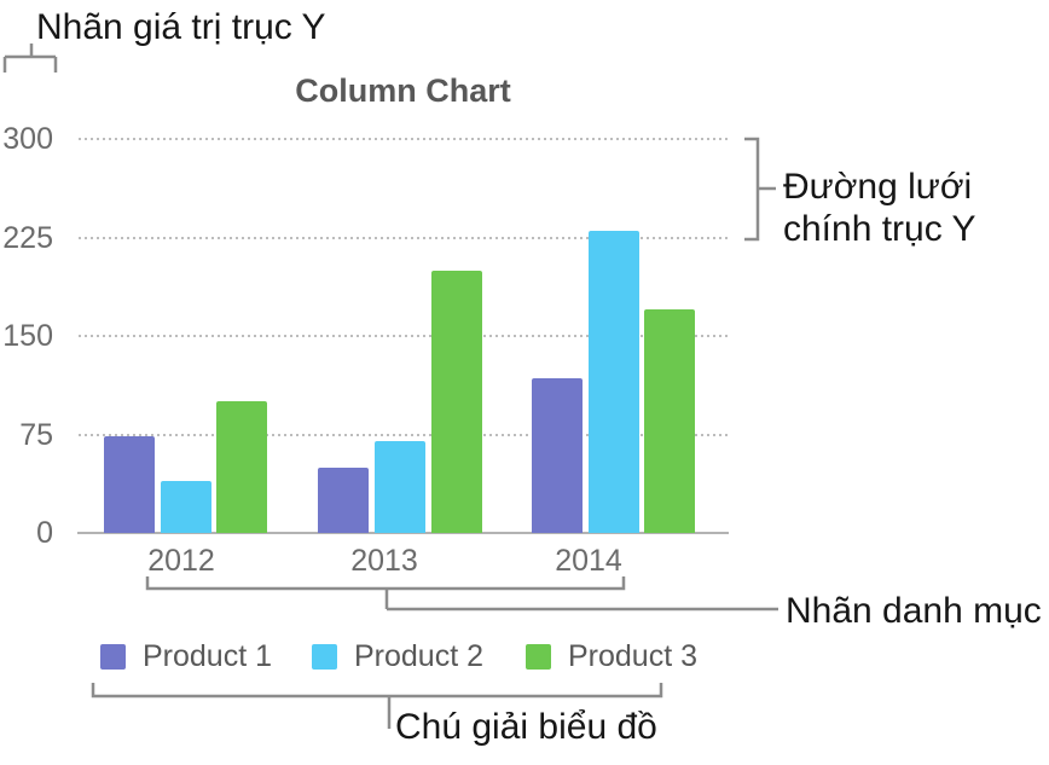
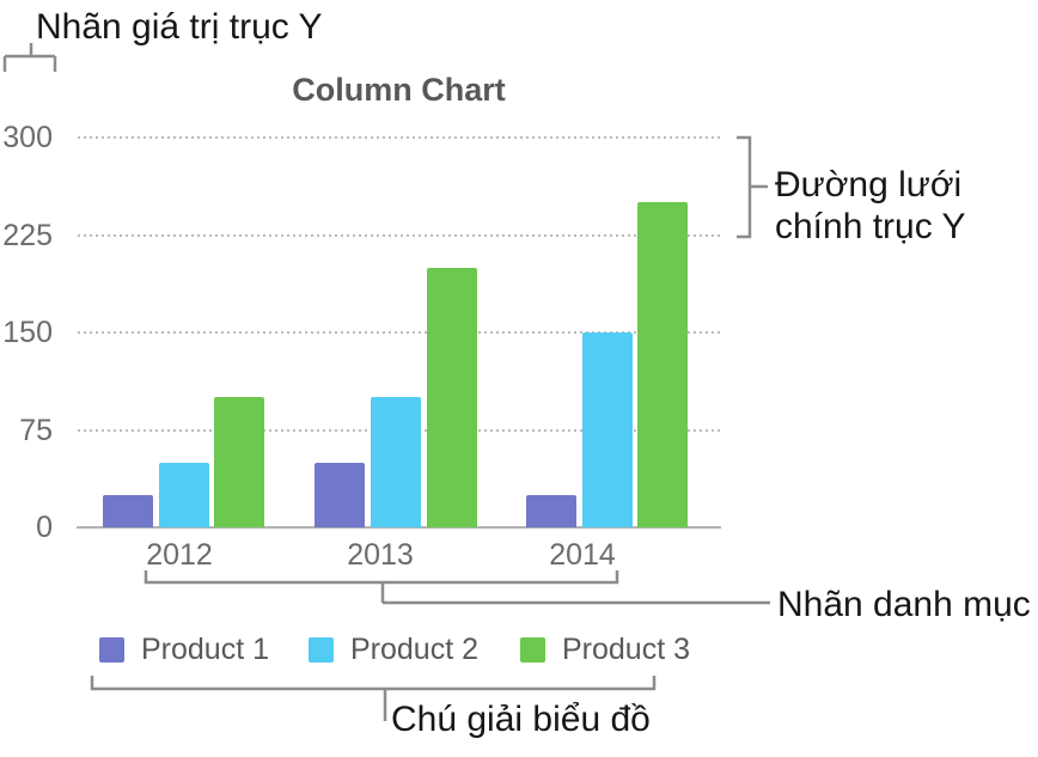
Product 1/2012: 74 -> 25
Product 2/2012: 40 -> 50
Product 2/2013: 70 -> 100
Product 1/2014: 118 -> 25
Product 2/2014: 230 -> 150
Product 3/2014: 170 -> 250
